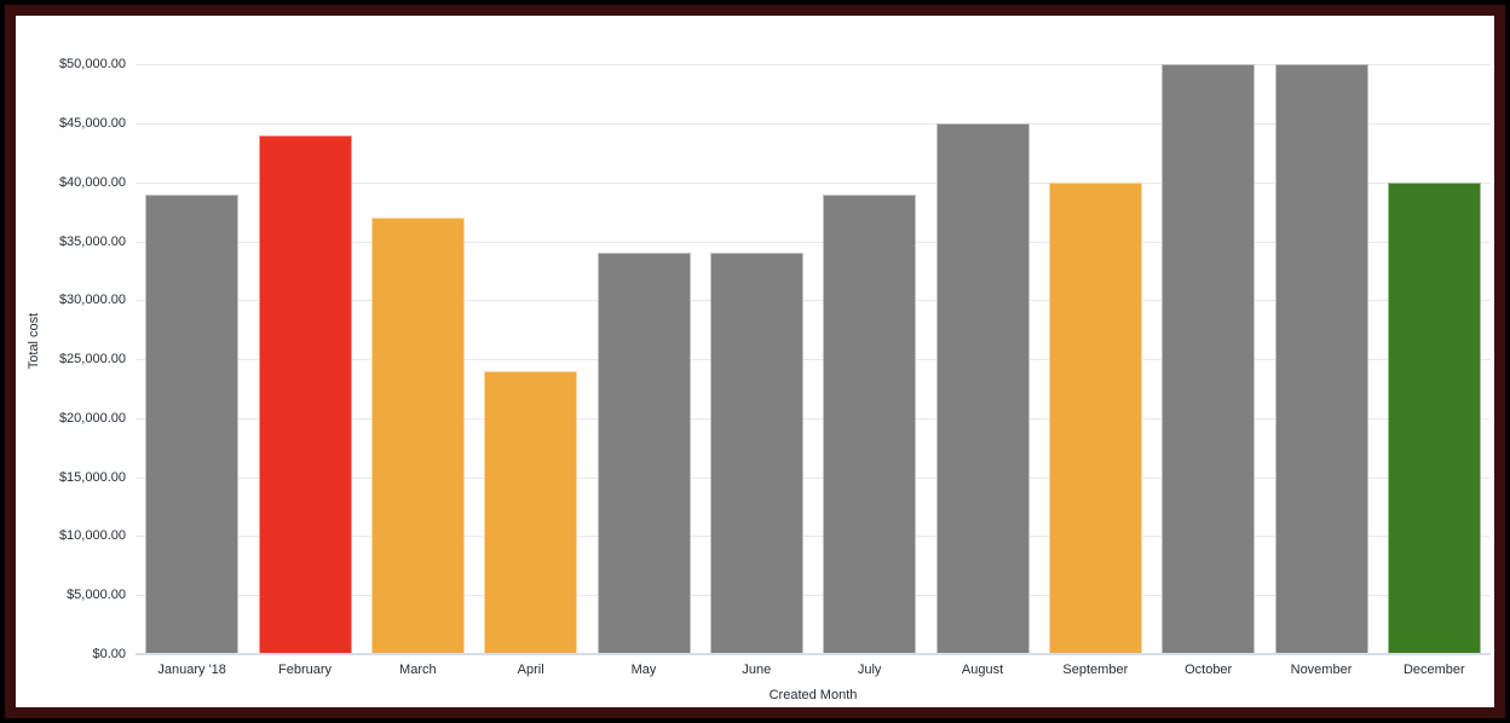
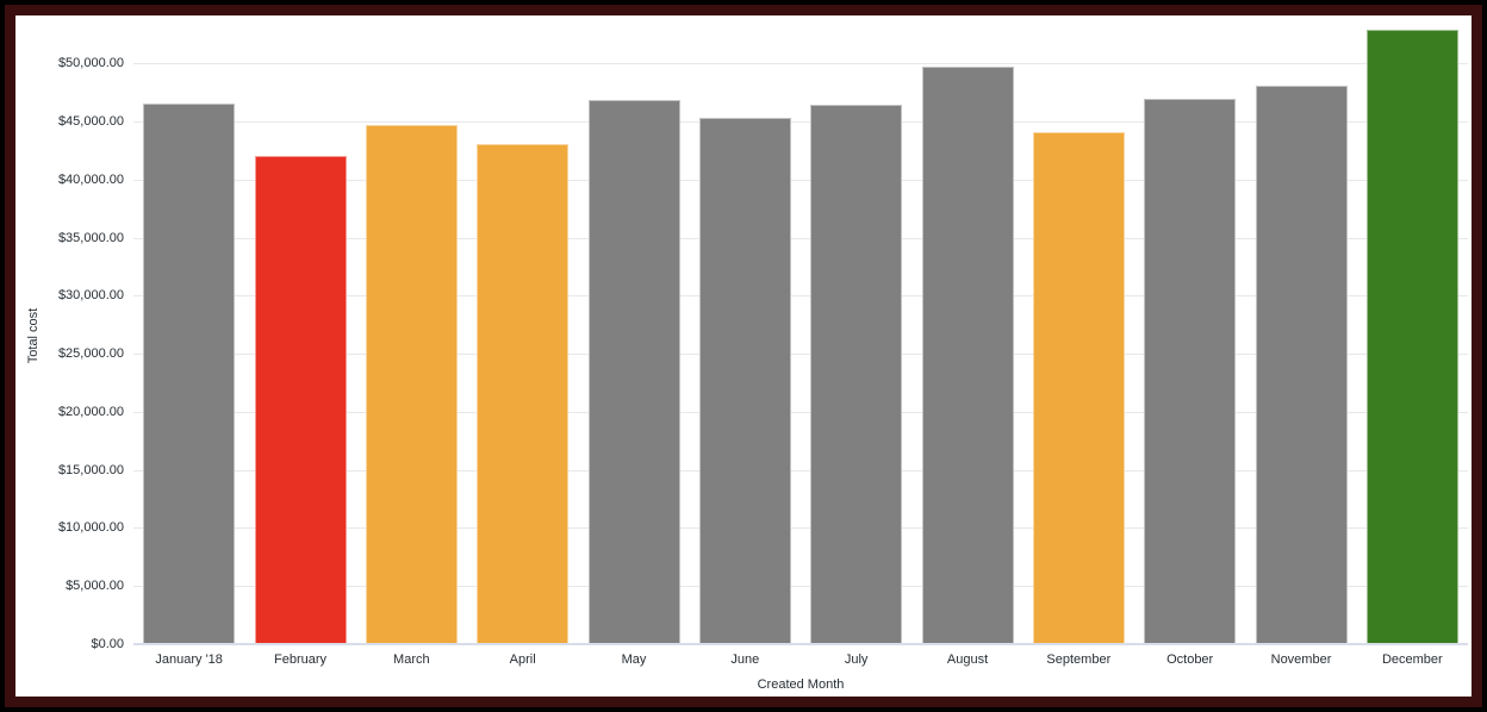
January '18: $39000 -> $46000
February: $44000 -> $42000
March: $37000 -> $45000
April: $24000 -> $43000
May: $34000 -> $47000
June: $34000 -> $45000
July: $39000 -> $46000
August: $45000 -> $50000
September: $40000 -> $44000
October: $50000 -> $47000
November: $50000 -> $48000
December: $40000 -> $53000
